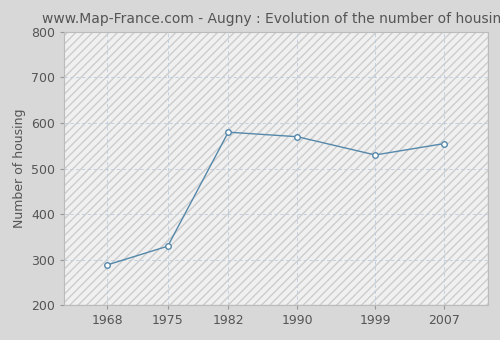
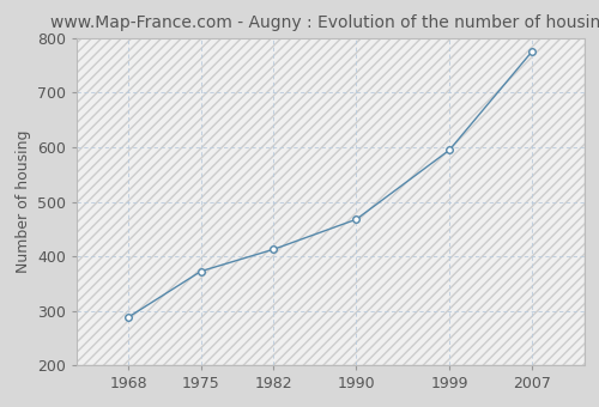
1975: 330 -> 373
1982: 580 -> 413
1990: 570 -> 468
1999: 530 -> 595
2007: 555 -> 776
